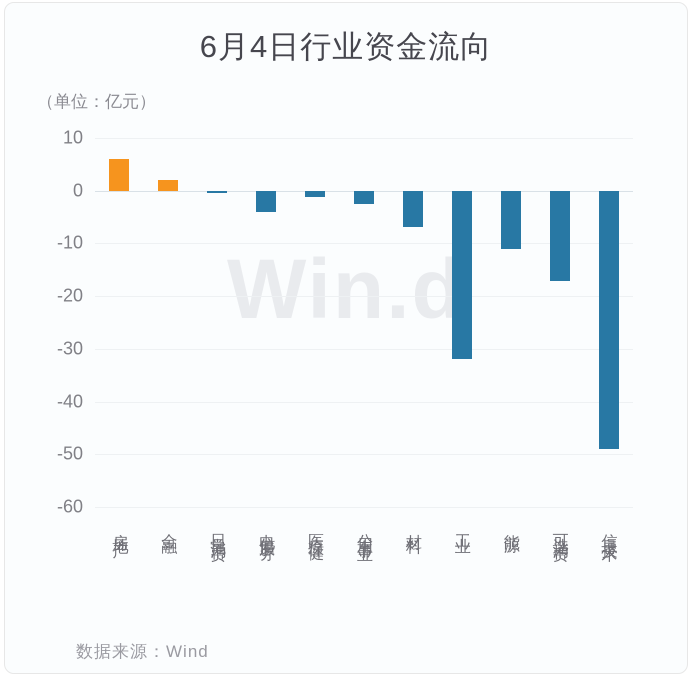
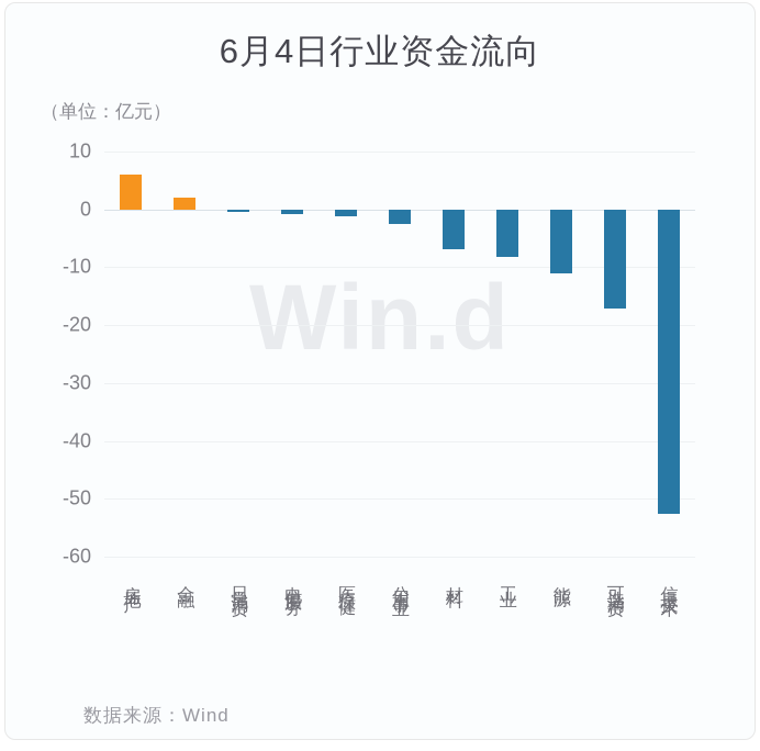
电信服务: -4 -> -1
工业: -32 -> -8
信息技术: -49 -> -53
